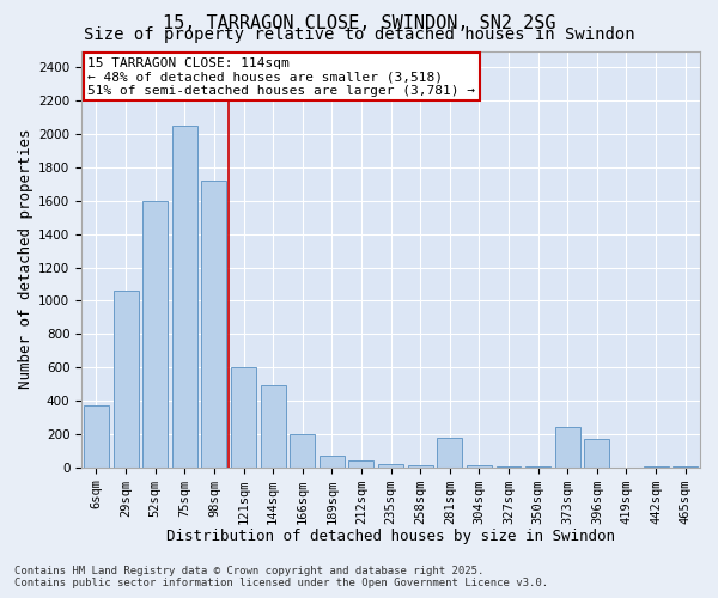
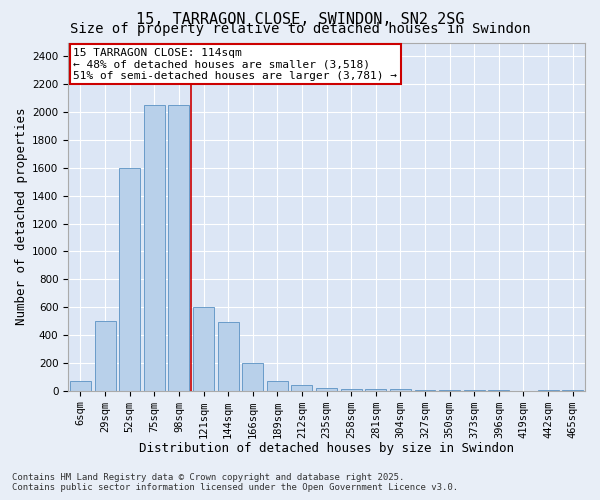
6sqm: 370 -> 70
29sqm: 1060 -> 500
98sqm: 1720 -> 2050
281sqm: 180 -> 10
373sqm: 240 -> 0
396sqm: 170 -> 0
